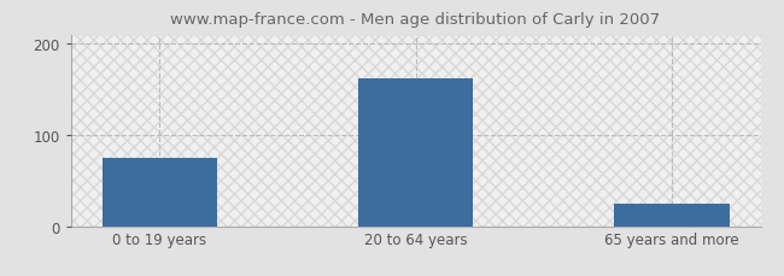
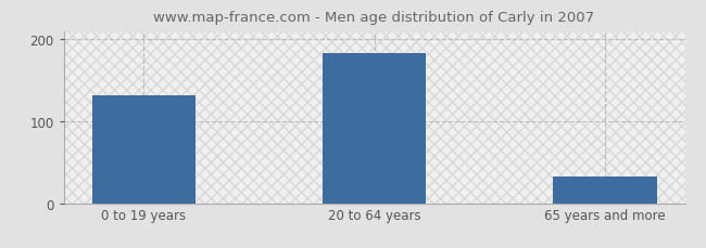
0 to 19 years: 75 -> 132
20 to 64 years: 162 -> 184
65 years and more: 25 -> 32
